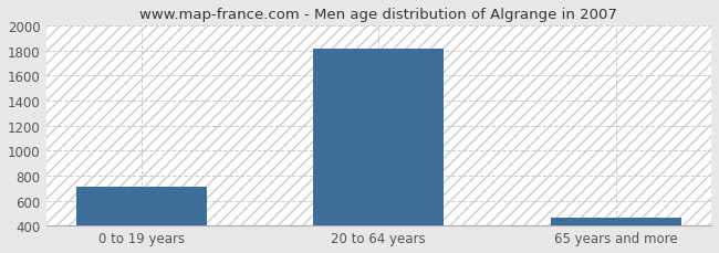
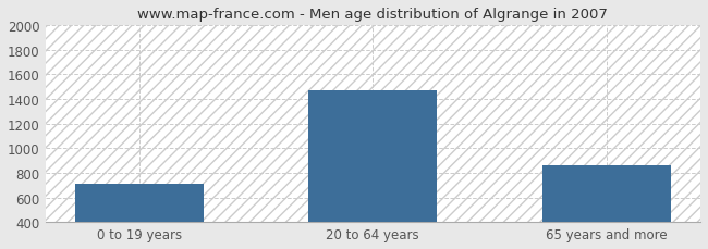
20 to 64 years: 1810 -> 1470
65 years and more: 460 -> 860
